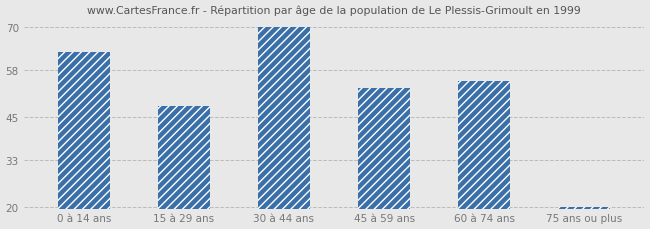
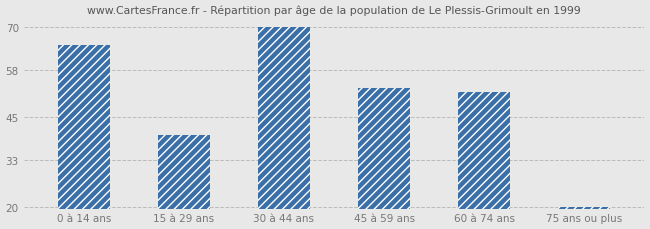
0 à 14 ans: 63 -> 65
15 à 29 ans: 48 -> 40
60 à 74 ans: 55 -> 52
